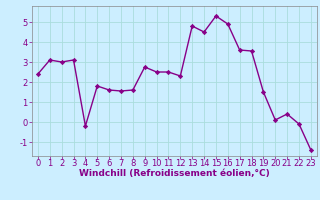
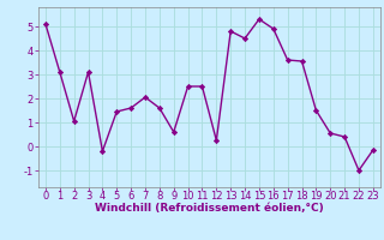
0: 2.40 -> 5.10
2: 3.00 -> 1.05
5: 1.80 -> 1.45
7: 1.55 -> 2.05
9: 2.75 -> 0.60
12: 2.30 -> 0.25
20: 0.10 -> 0.55
22: -0.10 -> -1.00
23: -1.40 -> -0.15
